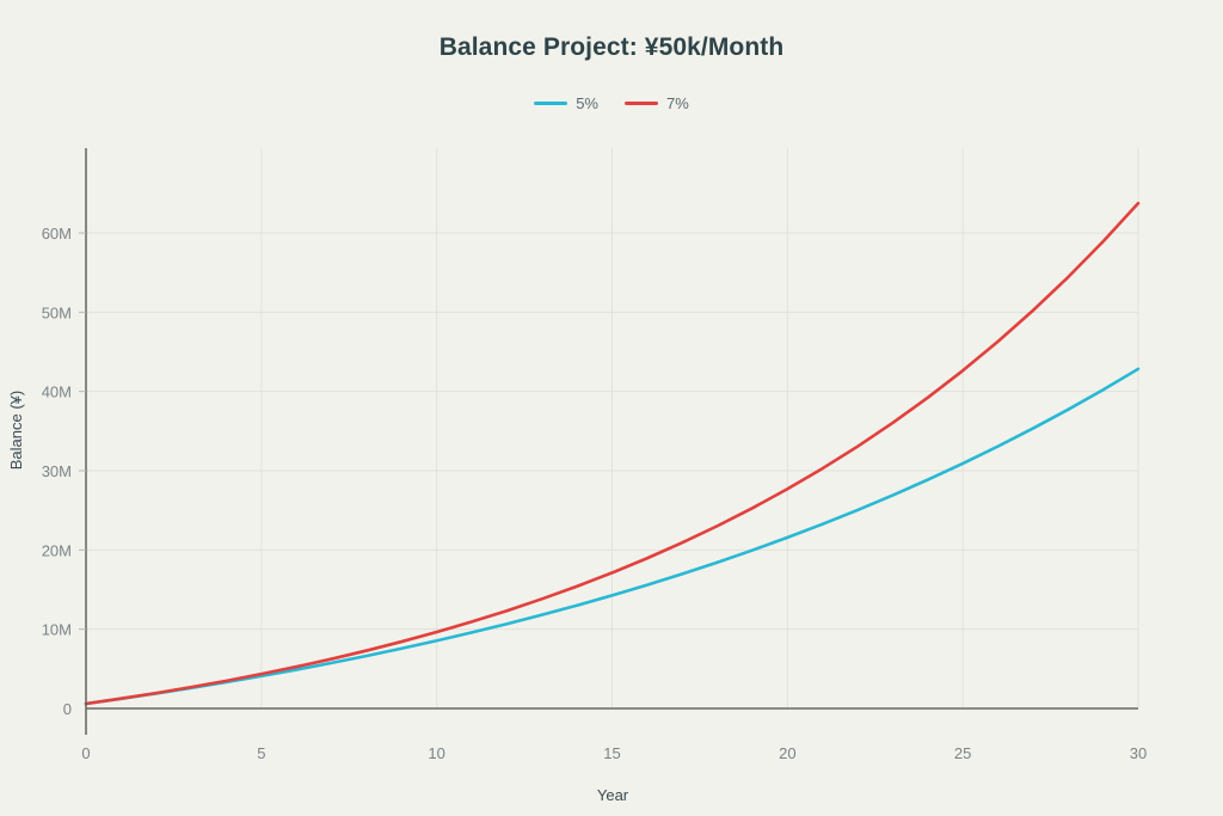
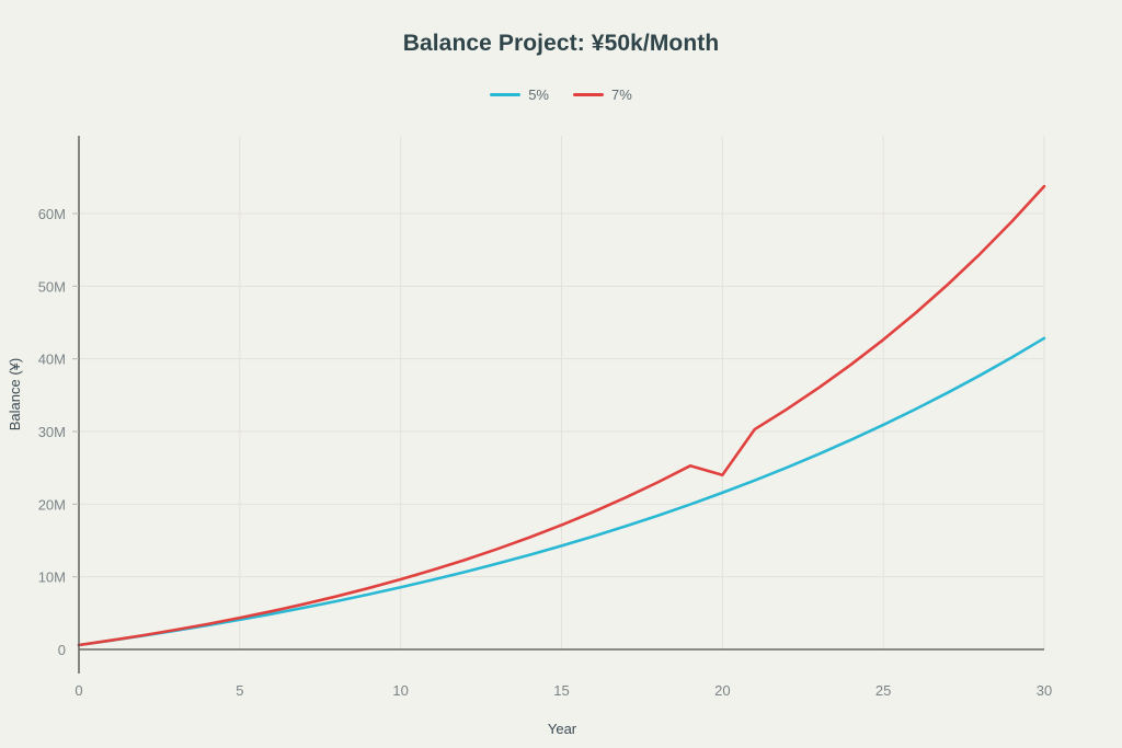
7%/20: 28M -> 24M
